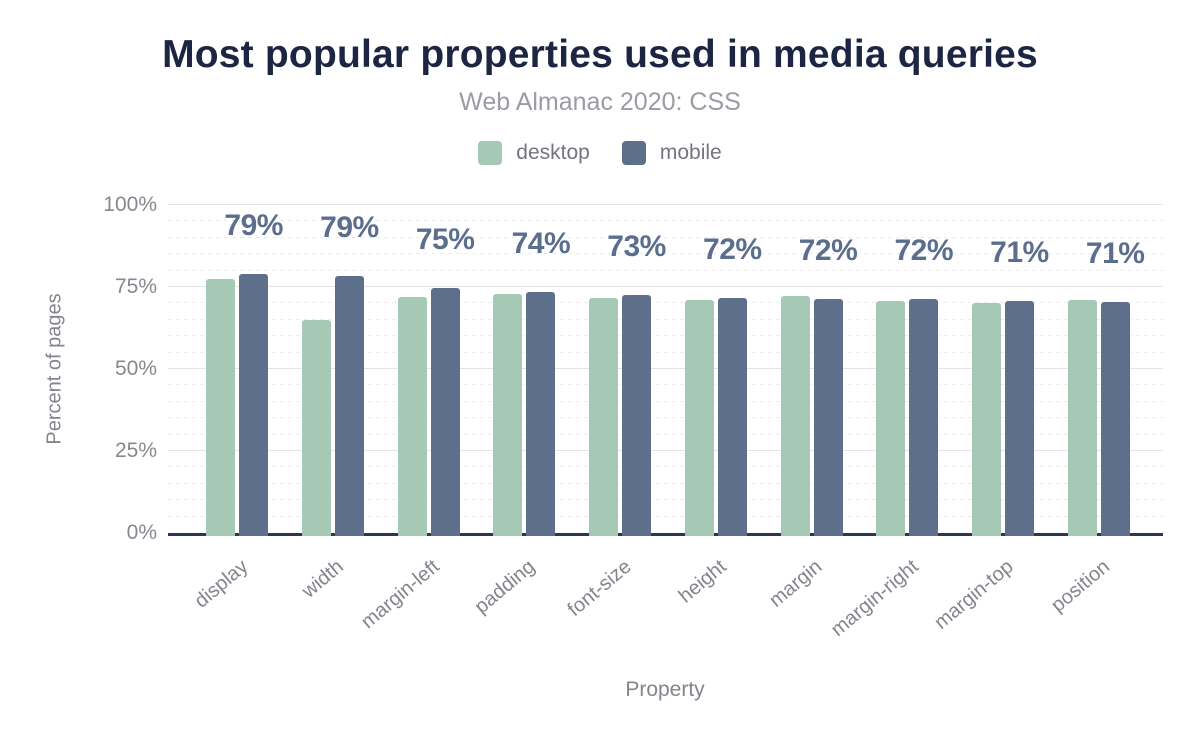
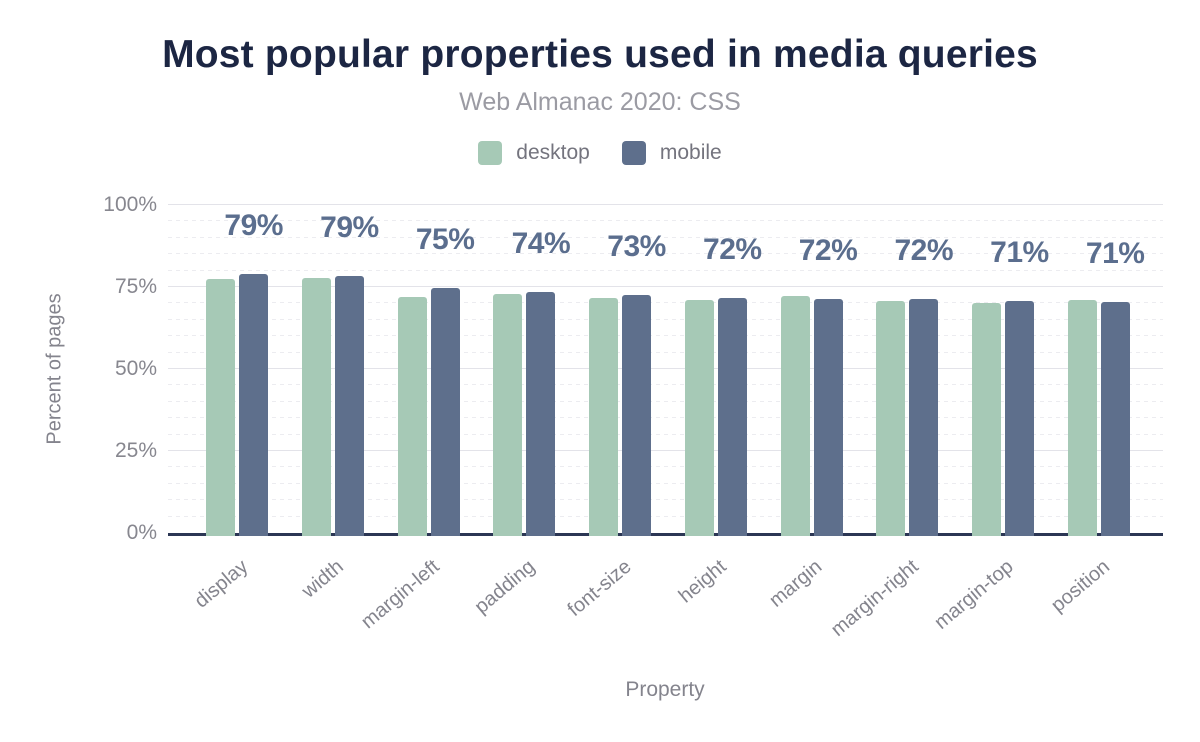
desktop/width: 65% -> 78%
